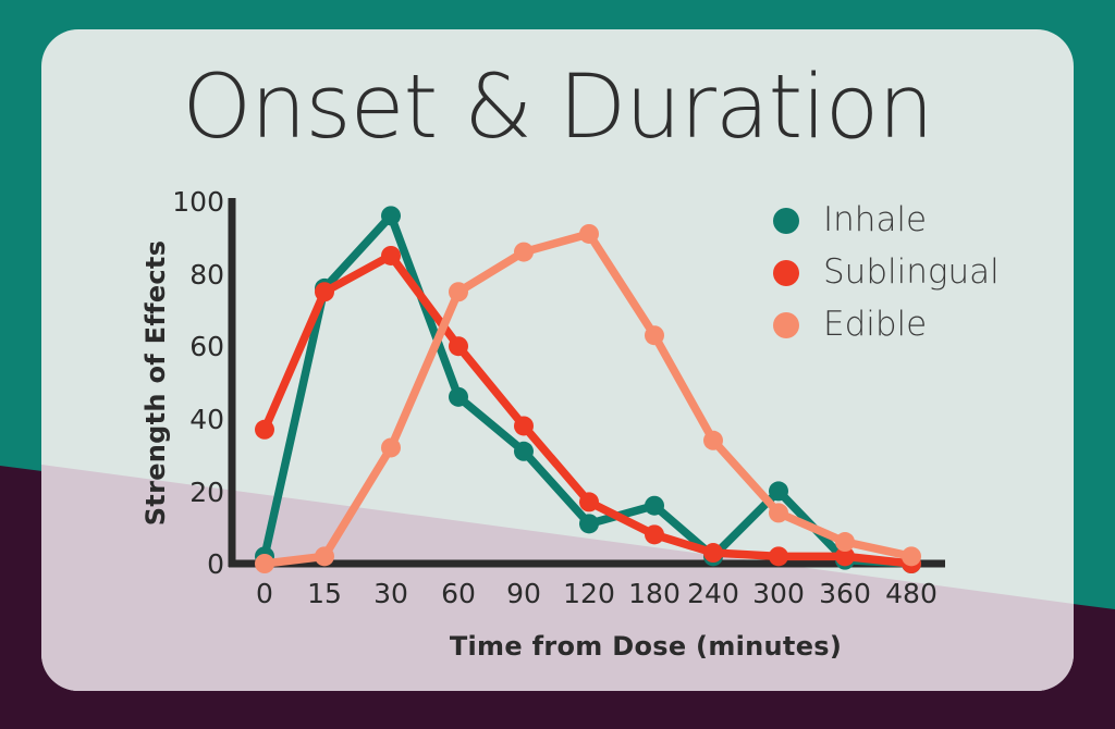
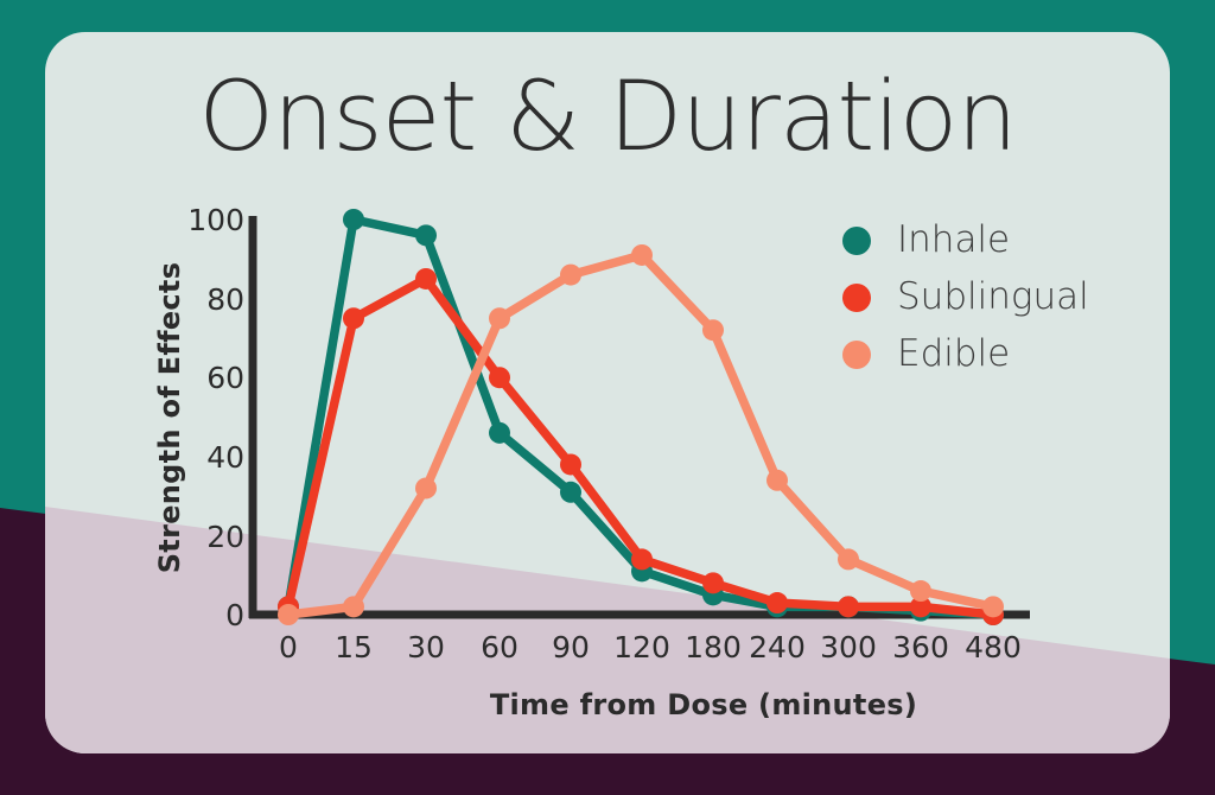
Sublingual/0: 37 -> 2
Inhale/15: 76 -> 100
Sublingual/120: 17 -> 14
Inhale/180: 16 -> 5
Edible/180: 63 -> 72
Inhale/300: 20 -> 2
